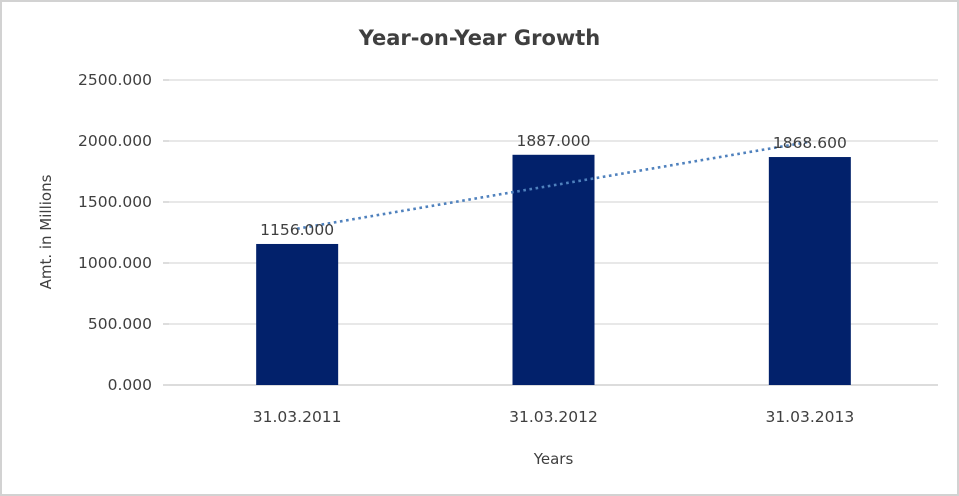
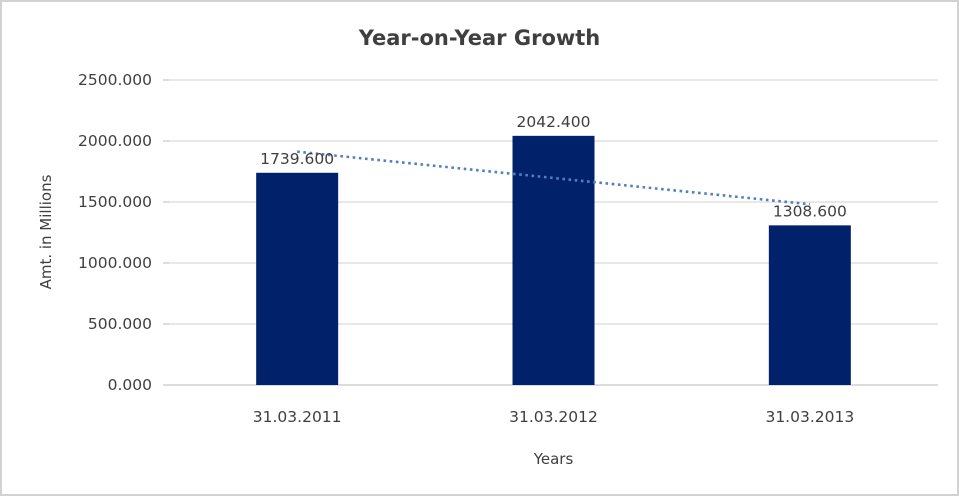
31.03.2011: 1156.000 -> 1739.600
31.03.2012: 1887.000 -> 2042.400
31.03.2013: 1868.600 -> 1308.600
